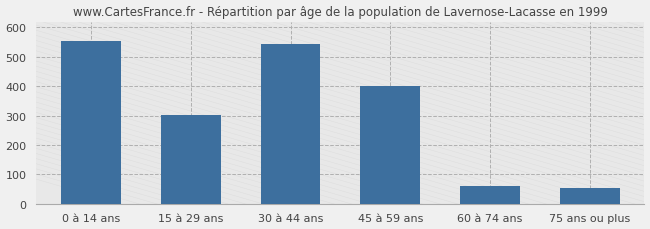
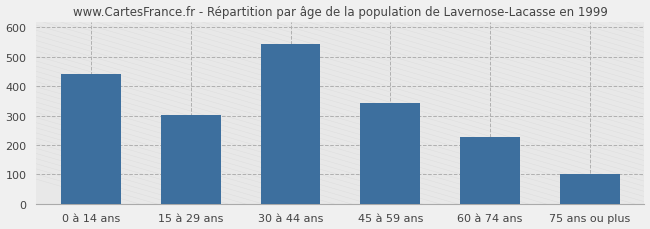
0 à 14 ans: 555 -> 440
45 à 59 ans: 400 -> 343
60 à 74 ans: 60 -> 226
75 ans ou plus: 55 -> 101
